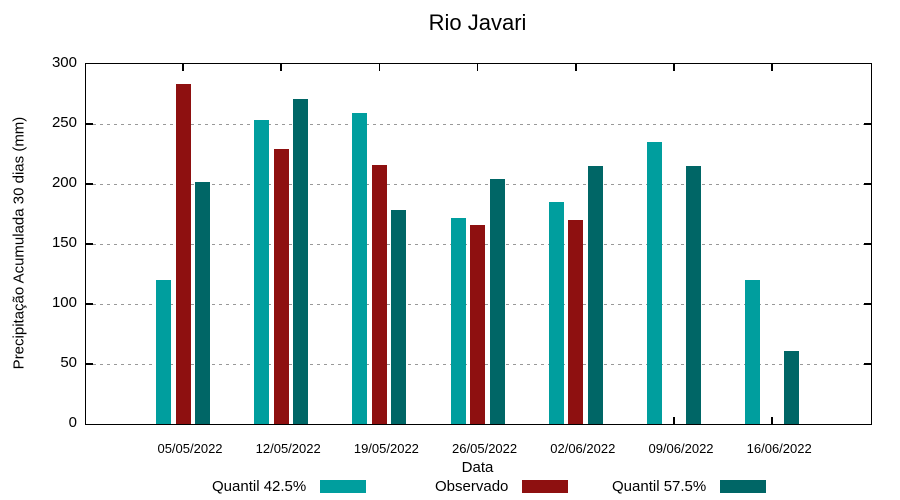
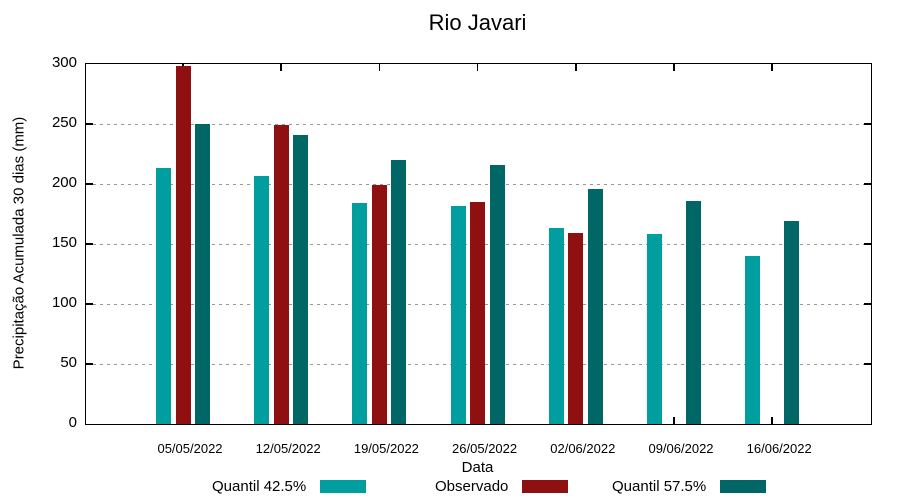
Quantil 42.5%/05/05/2022: 120 -> 213
Observado/05/05/2022: 283 -> 298
Quantil 57.5%/05/05/2022: 202 -> 250
Quantil 42.5%/12/05/2022: 253 -> 207
Observado/12/05/2022: 229 -> 249
Quantil 57.5%/12/05/2022: 271 -> 241
Quantil 42.5%/19/05/2022: 259 -> 184
Observado/19/05/2022: 216 -> 199
Quantil 57.5%/19/05/2022: 178 -> 220
Quantil 42.5%/26/05/2022: 172 -> 182
Observado/26/05/2022: 166 -> 185
Quantil 57.5%/26/05/2022: 204 -> 216
Quantil 42.5%/02/06/2022: 185 -> 163
Observado/02/06/2022: 170 -> 159
Quantil 57.5%/02/06/2022: 215 -> 196
Quantil 42.5%/09/06/2022: 235 -> 158
Quantil 57.5%/09/06/2022: 215 -> 186
Quantil 42.5%/16/06/2022: 120 -> 140
Quantil 57.5%/16/06/2022: 61 -> 169
